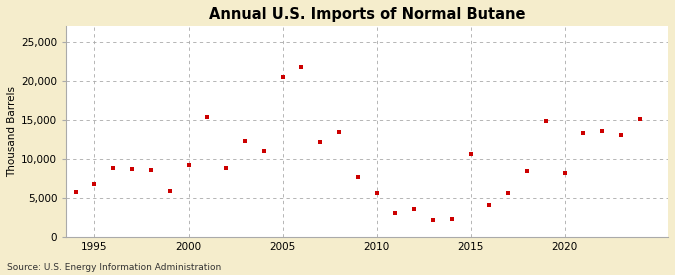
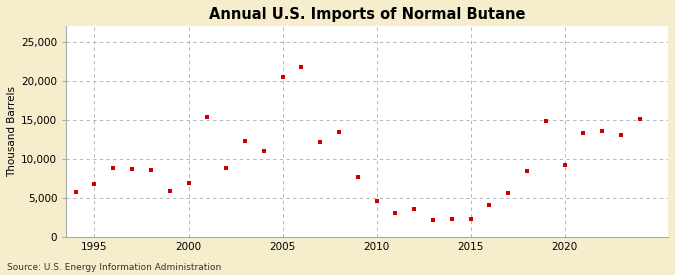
2000: 9,200 -> 6,900
2010: 5,600 -> 4,600
2015: 10,600 -> 2,300
2020: 8,200 -> 9,200
